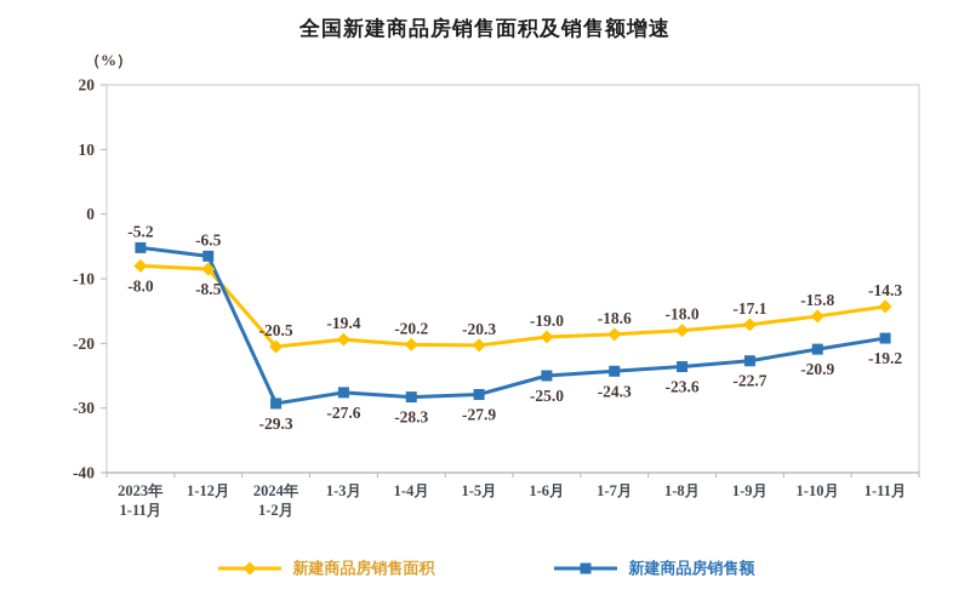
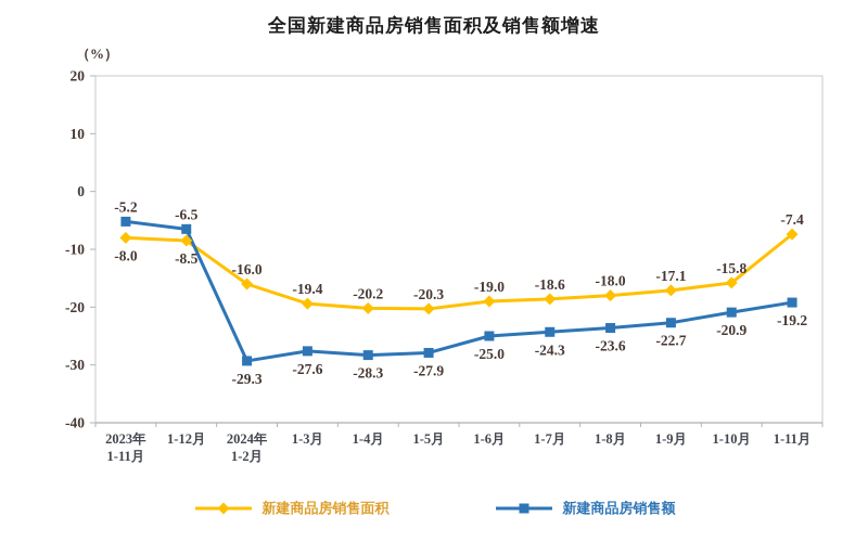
新建商品房销售面积/2024年 1-2月: -20.5 -> -16.0
新建商品房销售面积/1-11月: -14.3 -> -7.4
